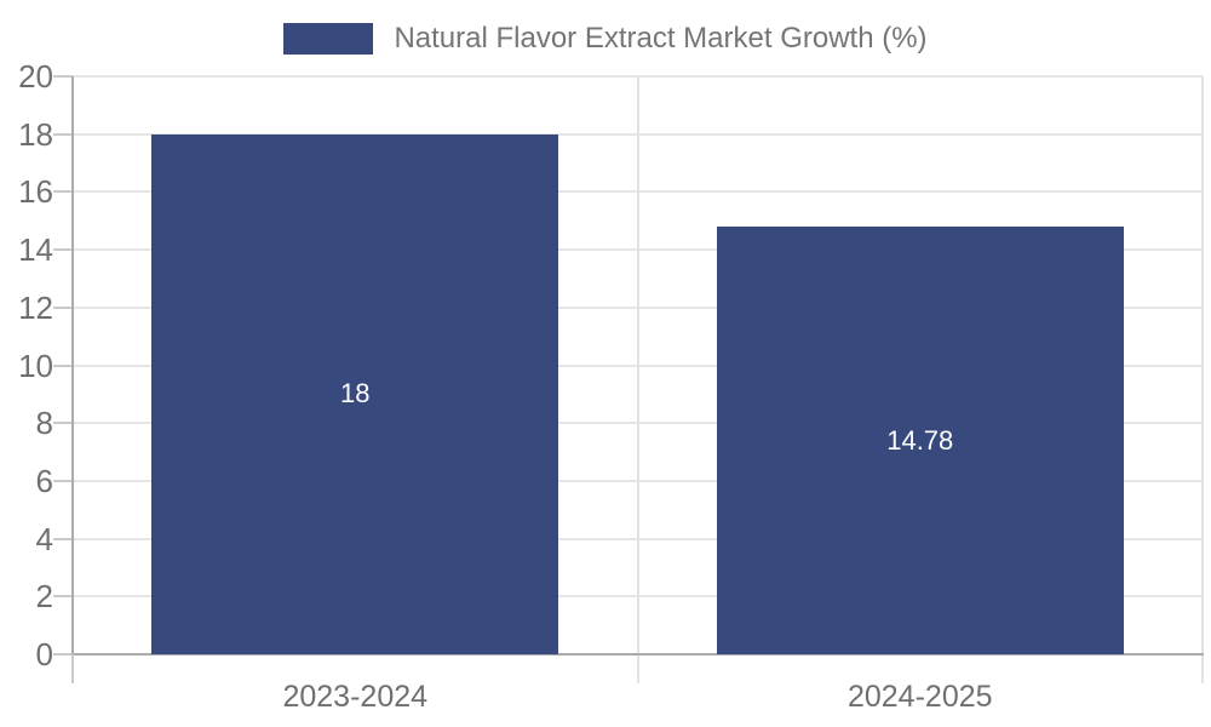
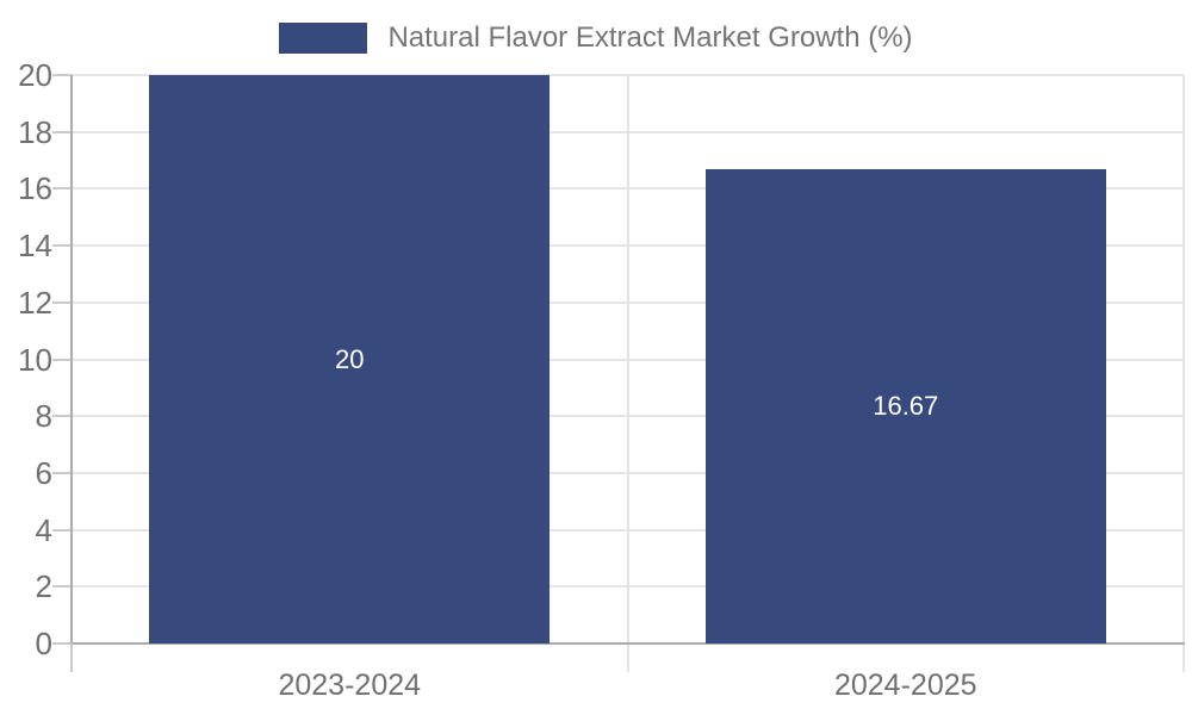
2023-2024: 18 -> 20
2024-2025: 14.78 -> 16.67
